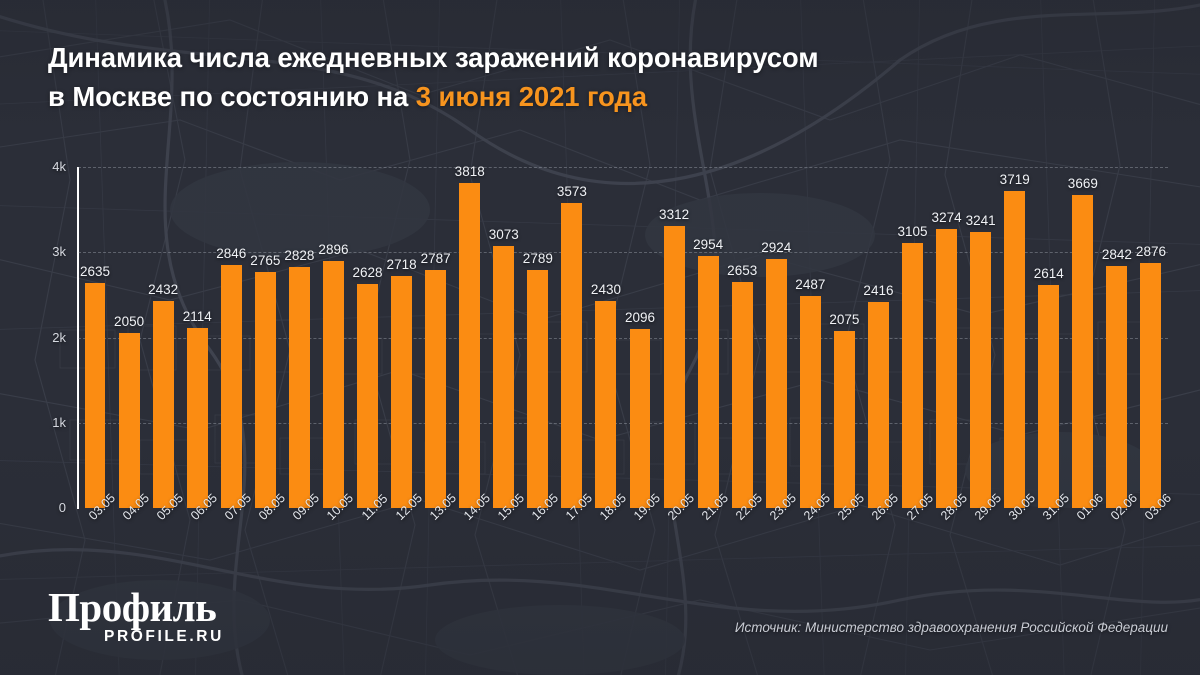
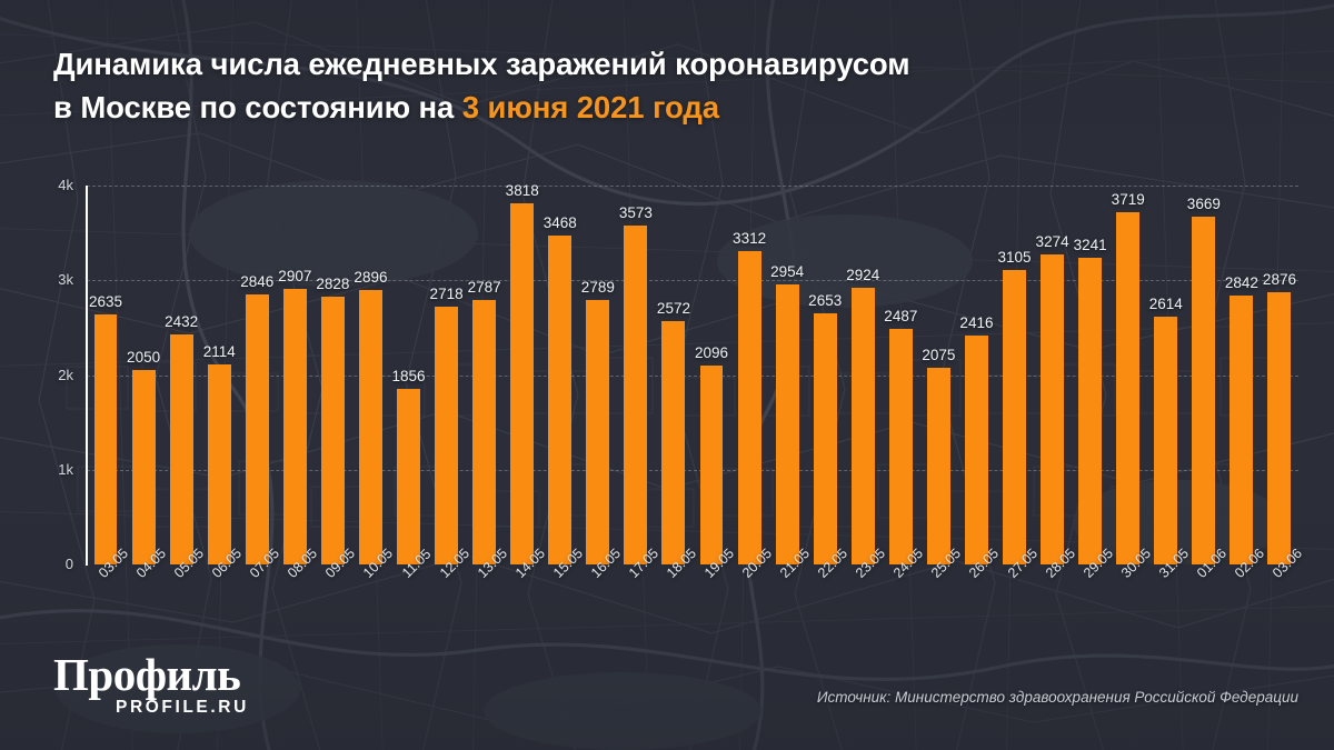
08.05: 2765 -> 2907
11.05: 2628 -> 1856
15.05: 3073 -> 3468
18.05: 2430 -> 2572
